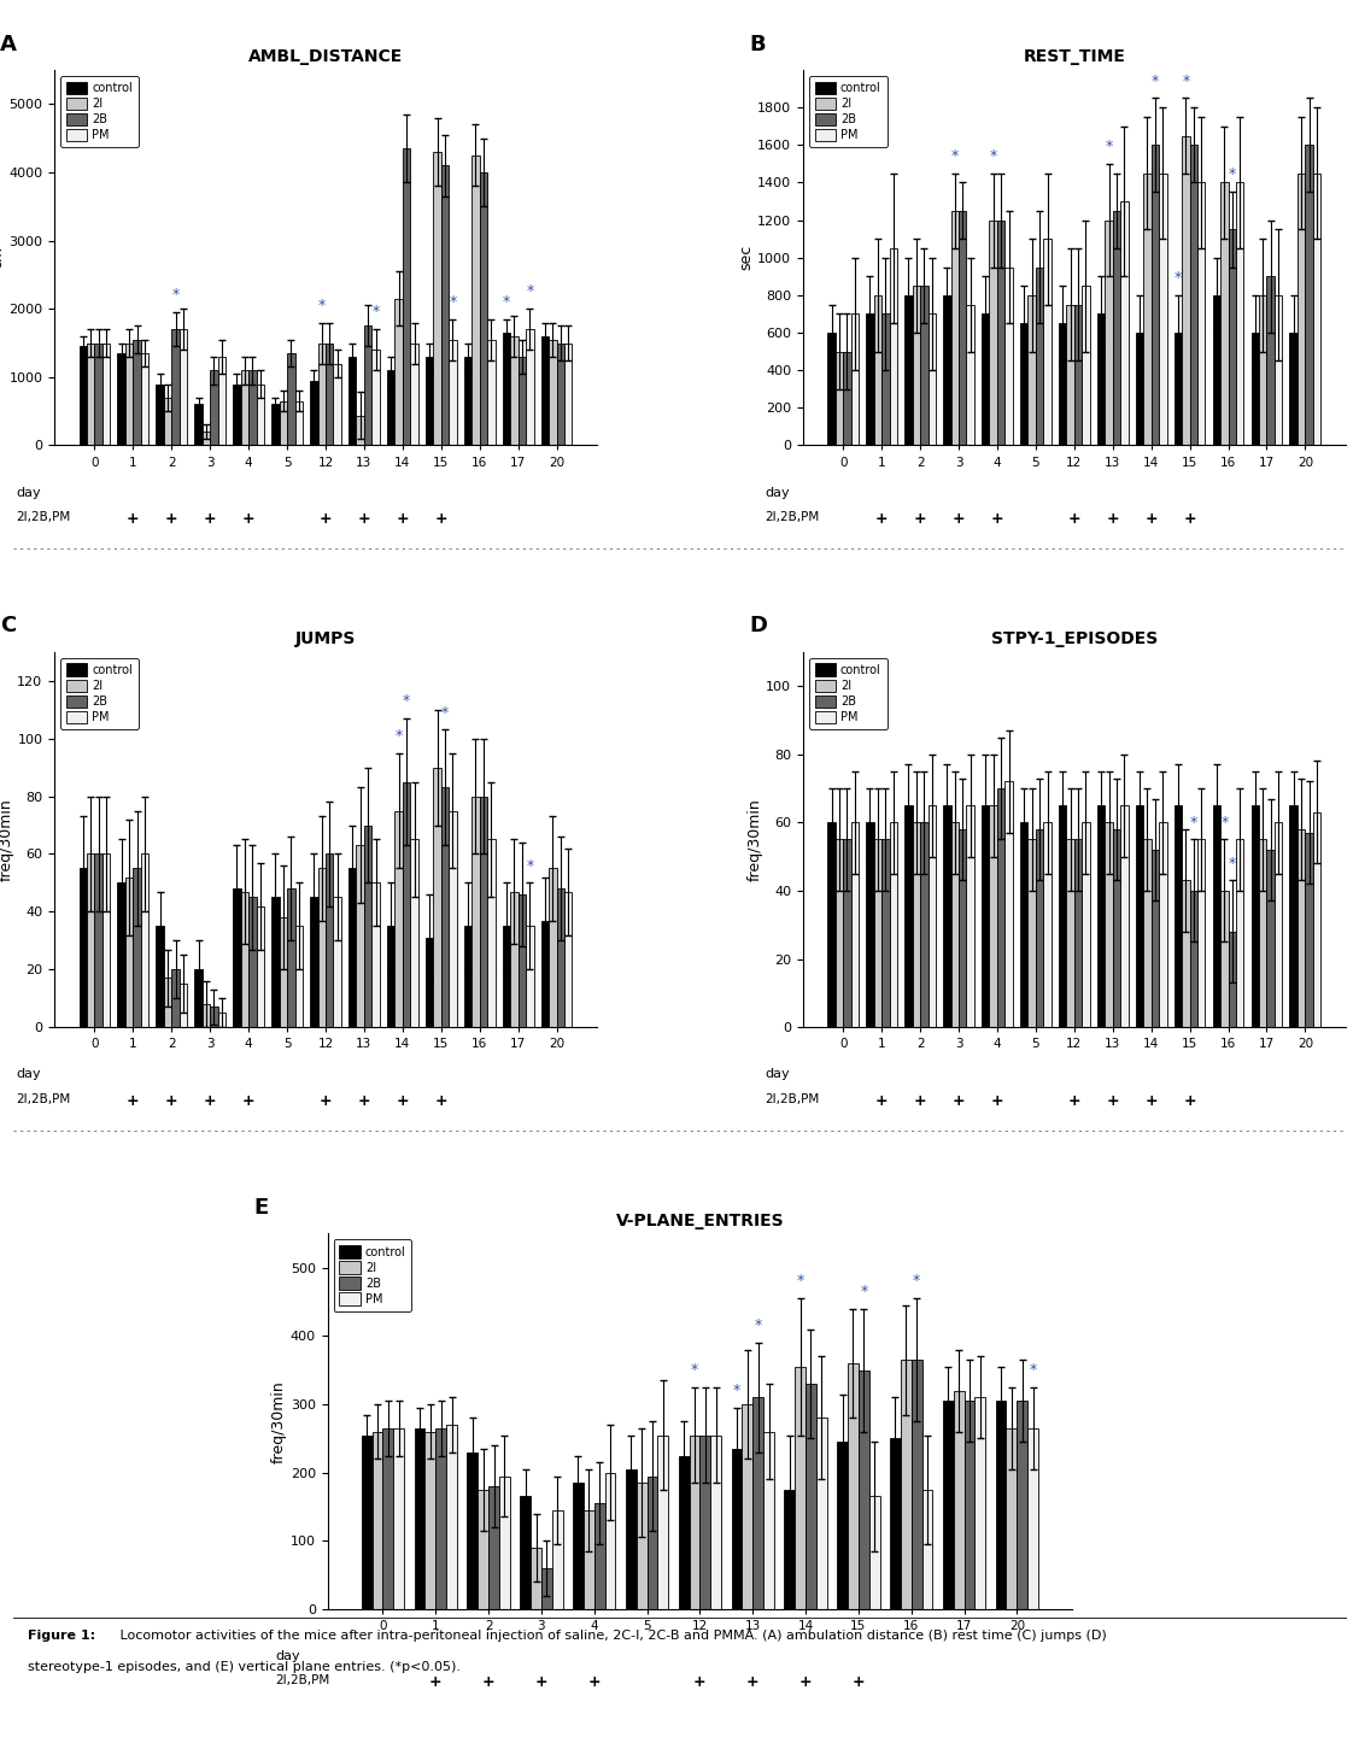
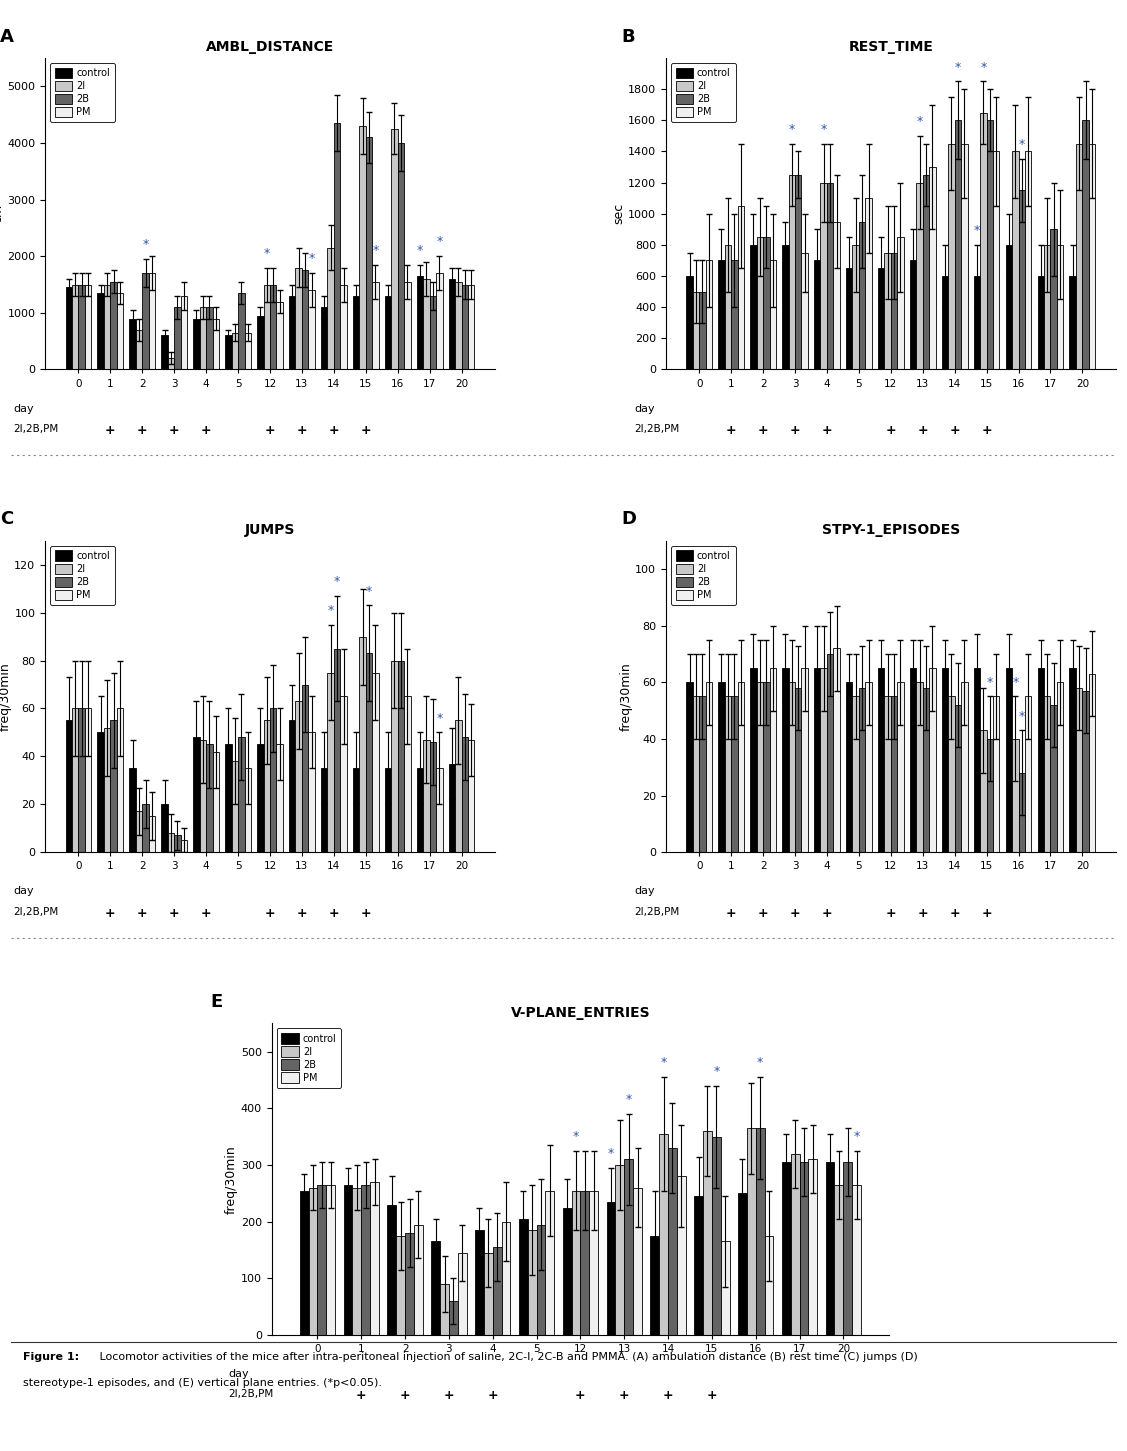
AMBL_DISTANCE/2I/13: 440 -> 1800
JUMPS/control/15: 31 -> 35
